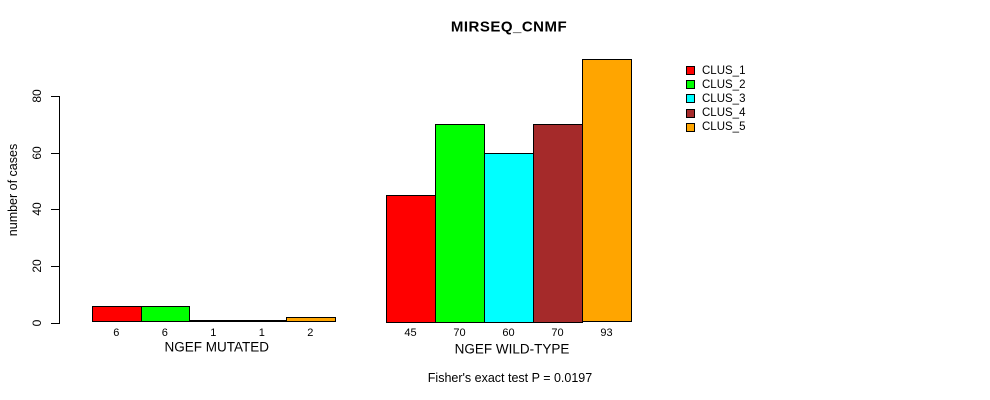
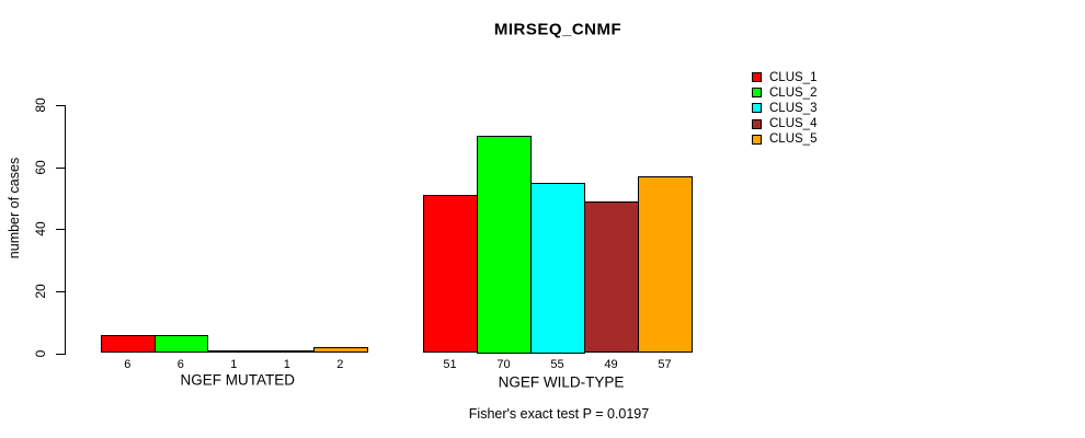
CLUS_1/NGEF WILD-TYPE: 45 -> 51
CLUS_3/NGEF WILD-TYPE: 60 -> 55
CLUS_4/NGEF WILD-TYPE: 70 -> 49
CLUS_5/NGEF WILD-TYPE: 93 -> 57
